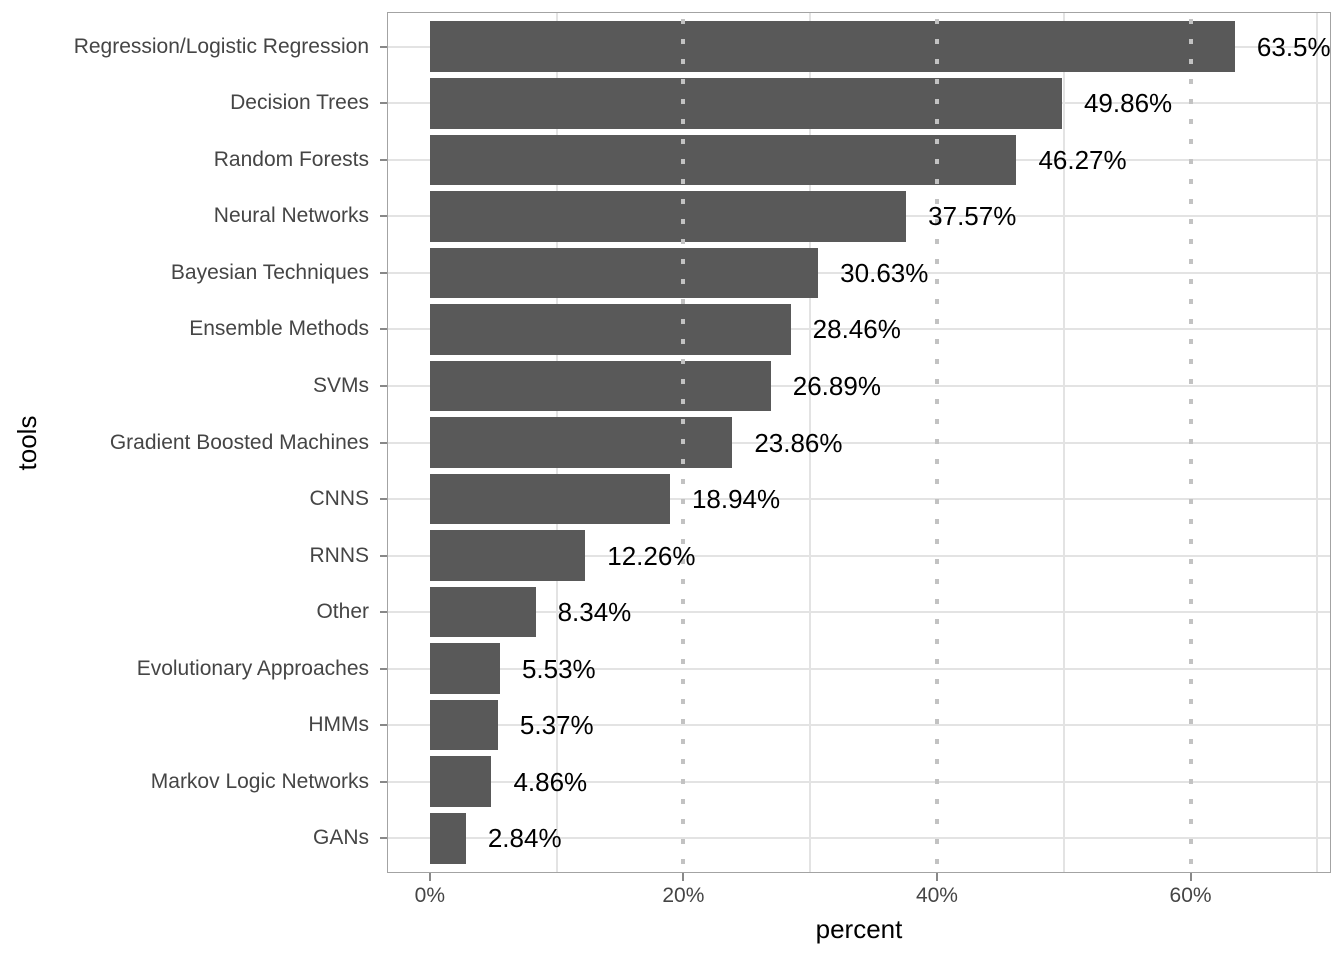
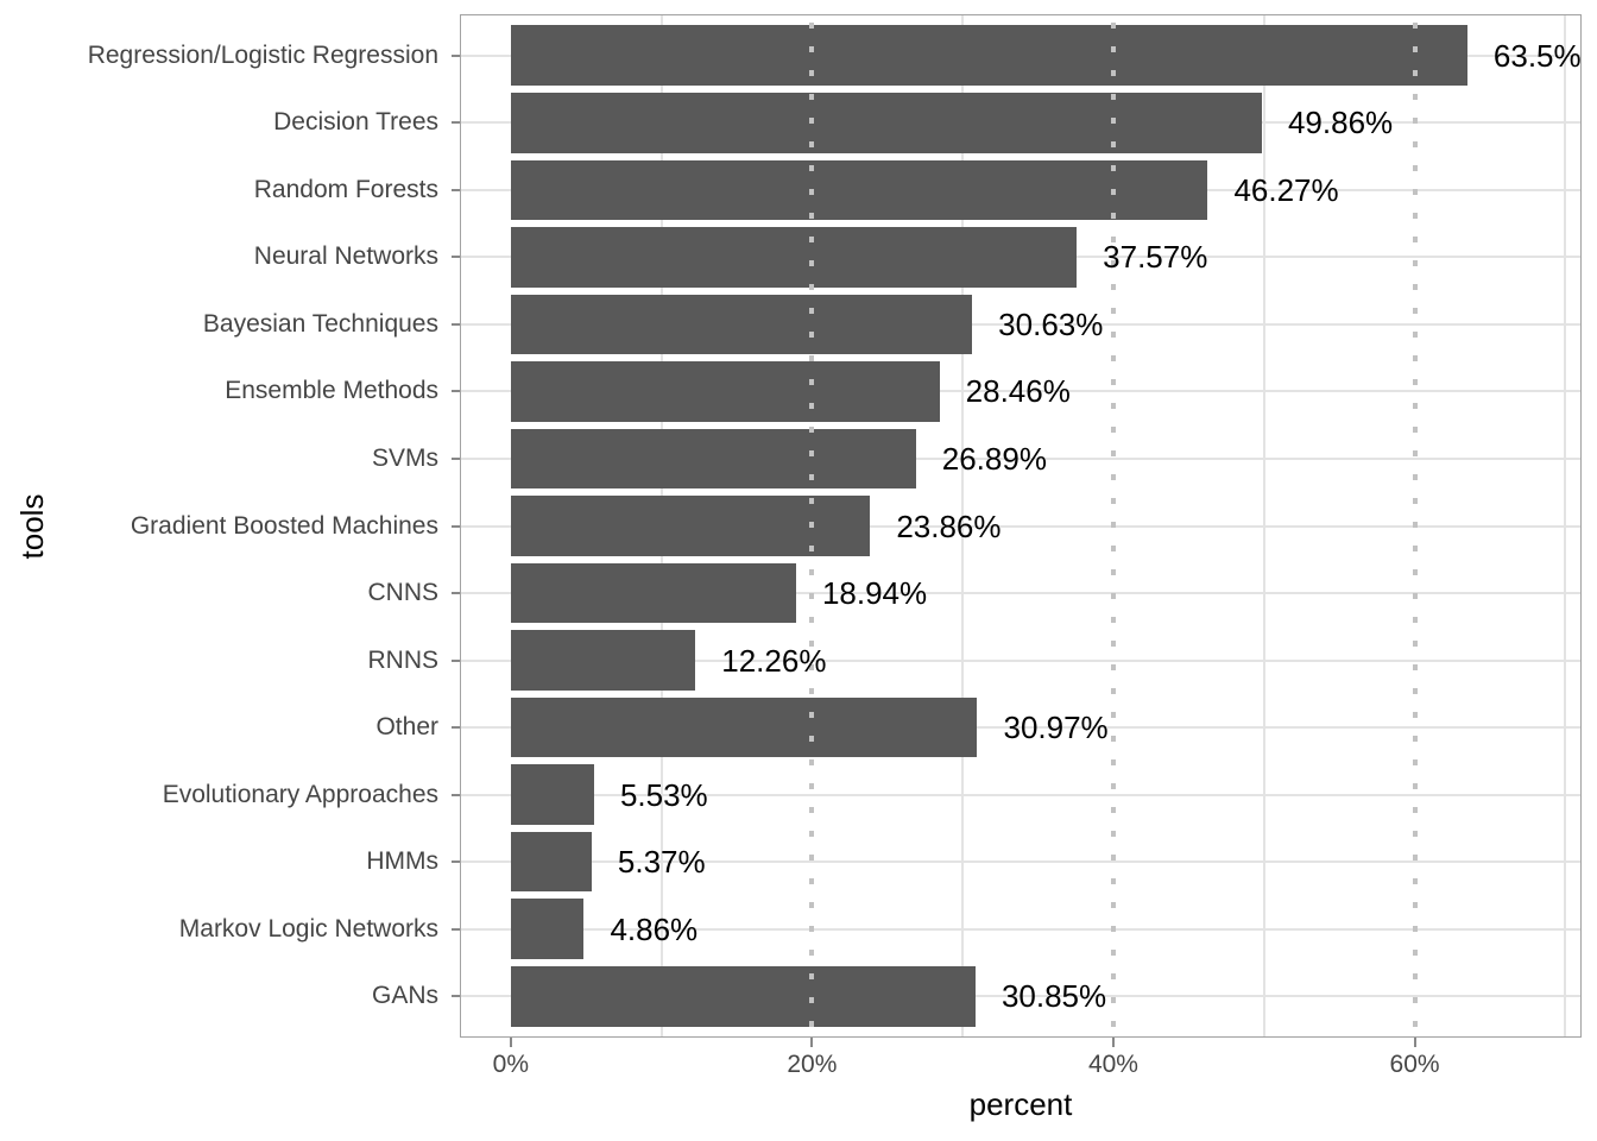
Other: 8.34% -> 30.97%
GANs: 2.84% -> 30.85%
